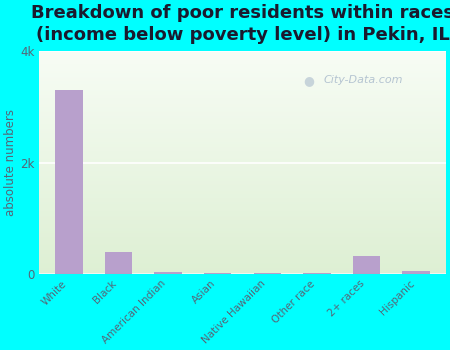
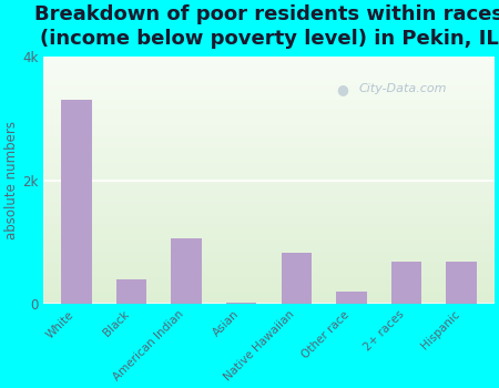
American Indian: 0.03k -> 1.06k
Native Hawaiian: 0.02k -> 0.82k
Other race: 0.01k -> 0.20k
2+ races: 0.32k -> 0.68k
Hispanic: 0.04k -> 0.68k
